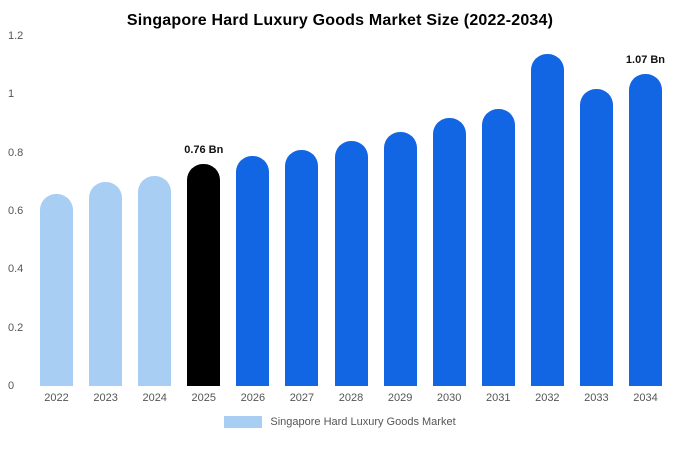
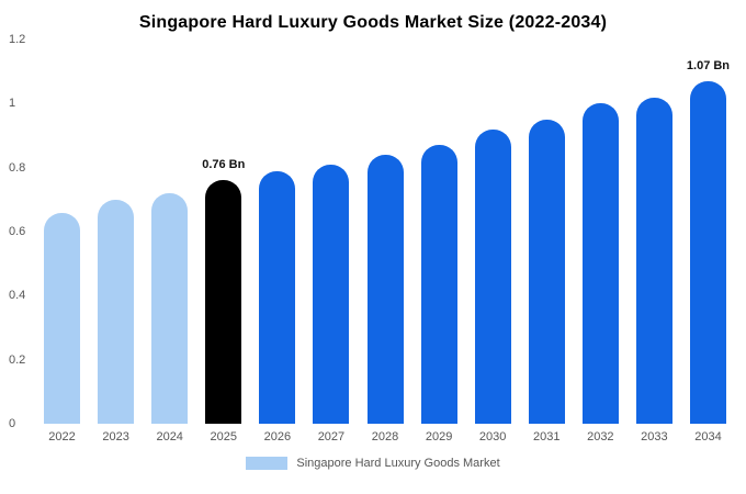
2032: 1.14 -> 1.00
